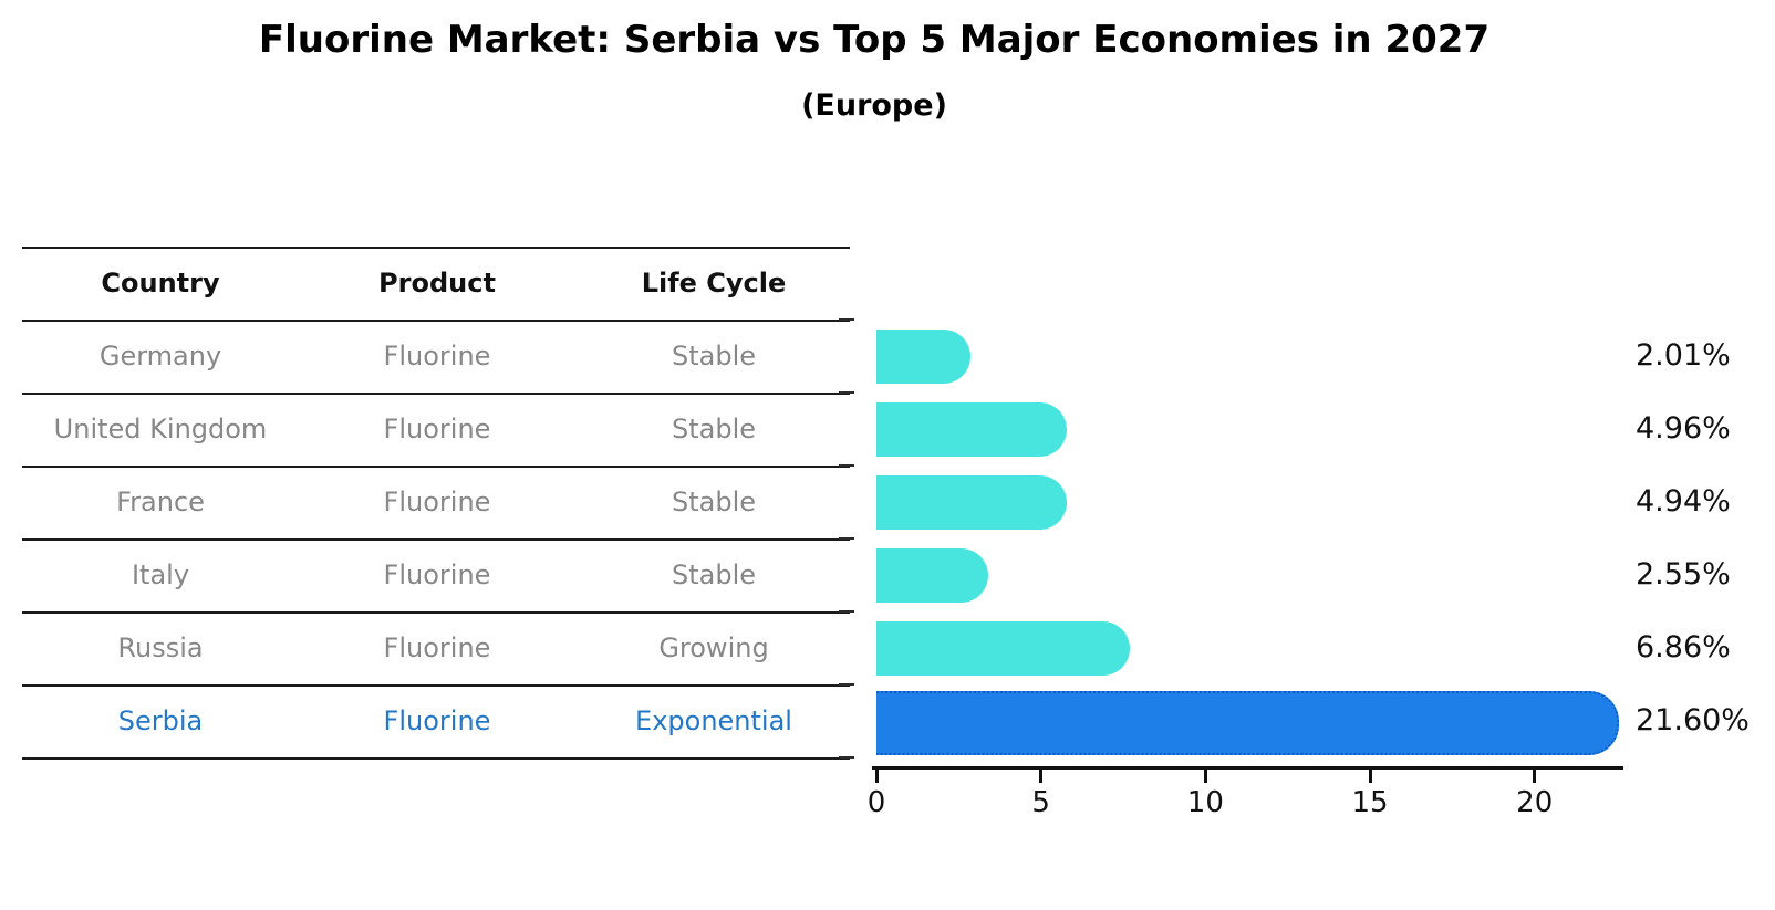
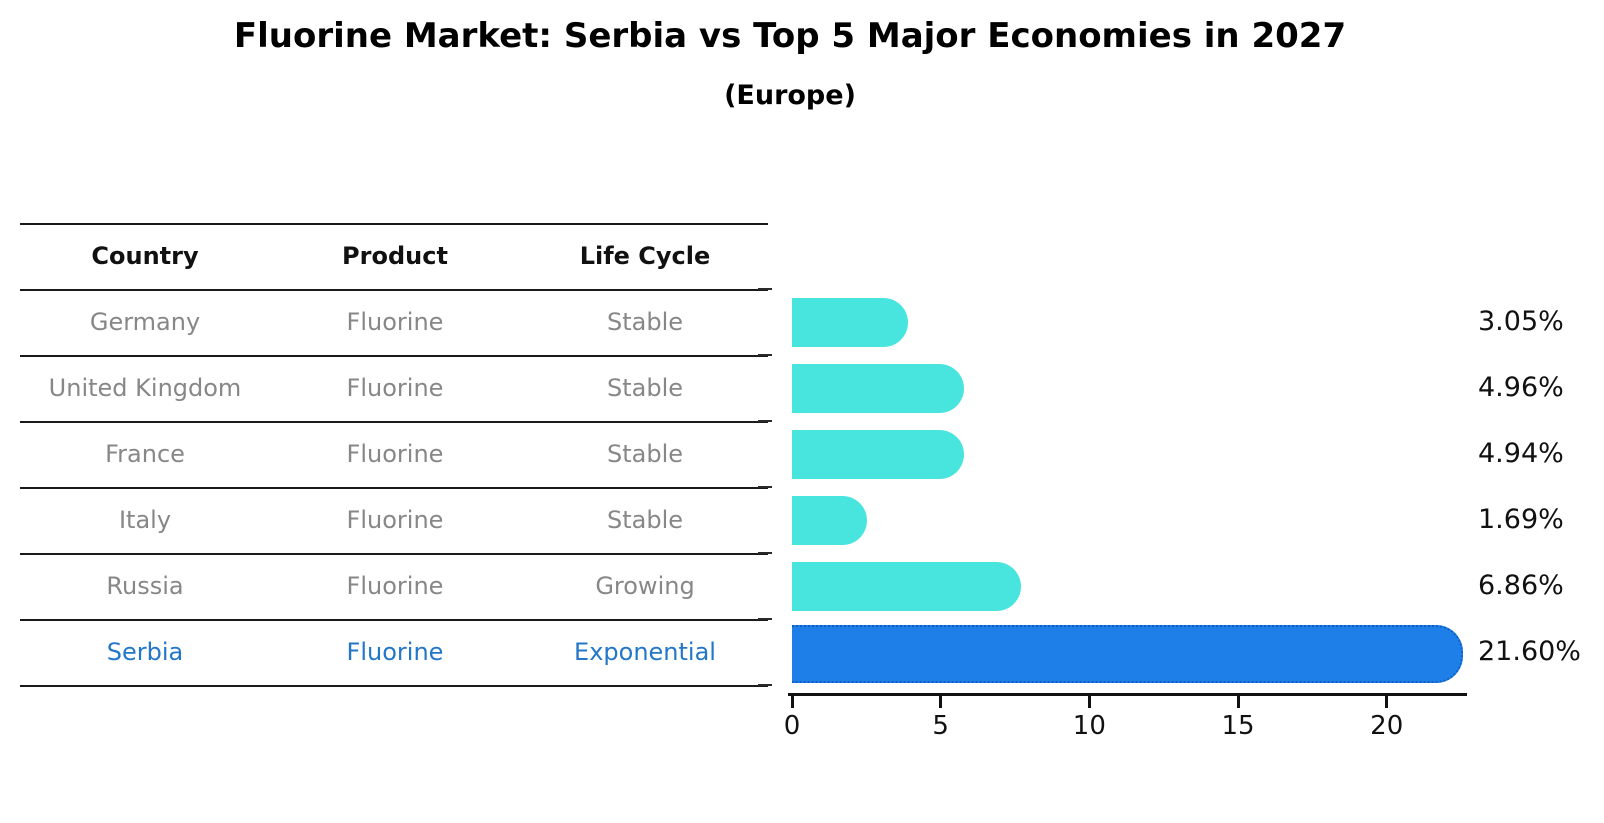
Germany: 2.01% -> 3.05%
Italy: 2.55% -> 1.69%
